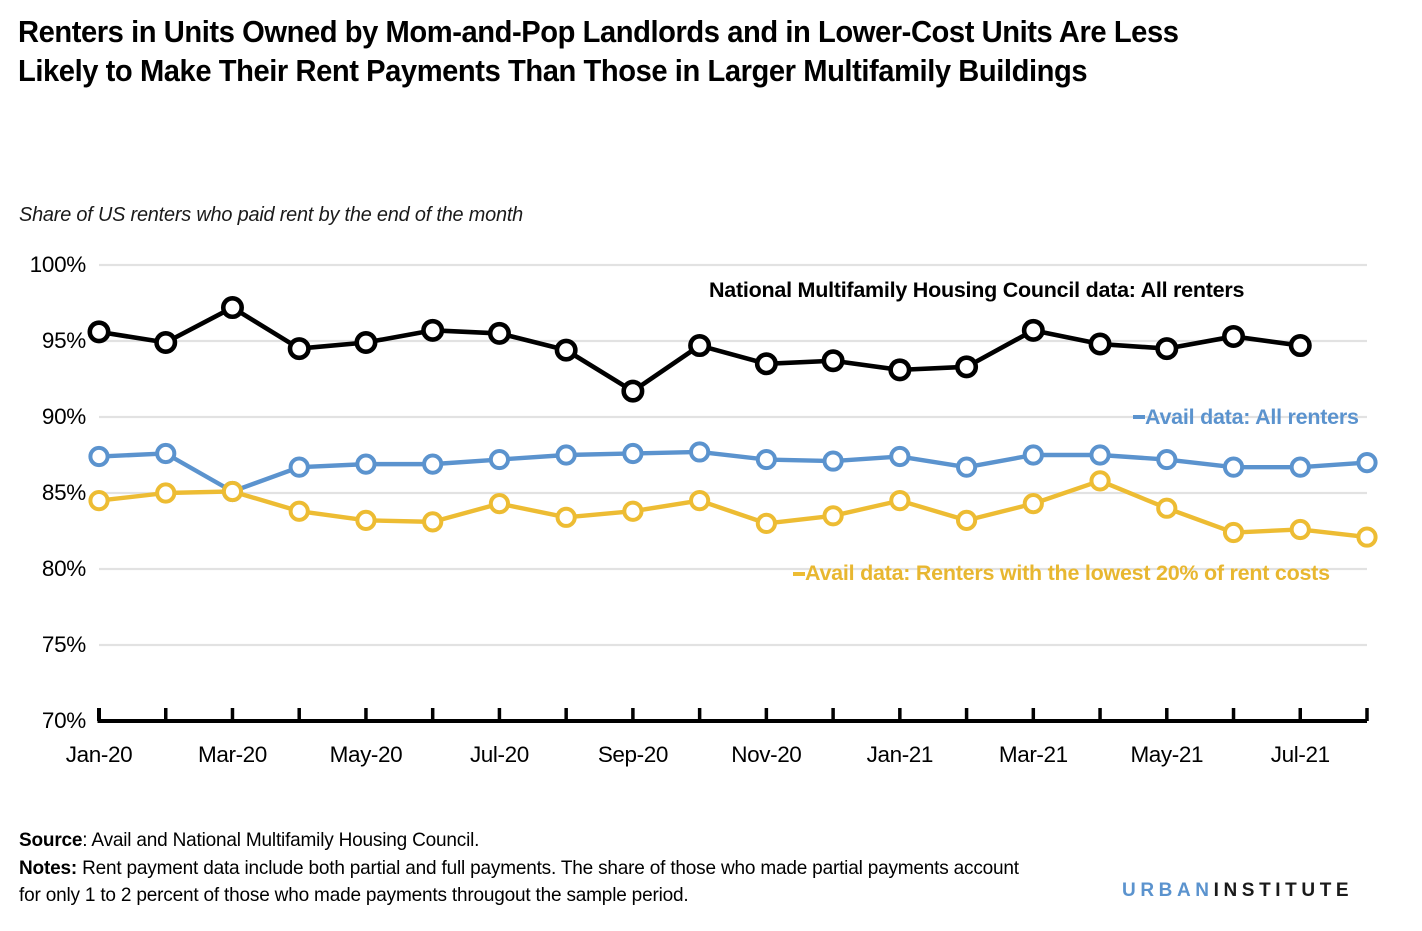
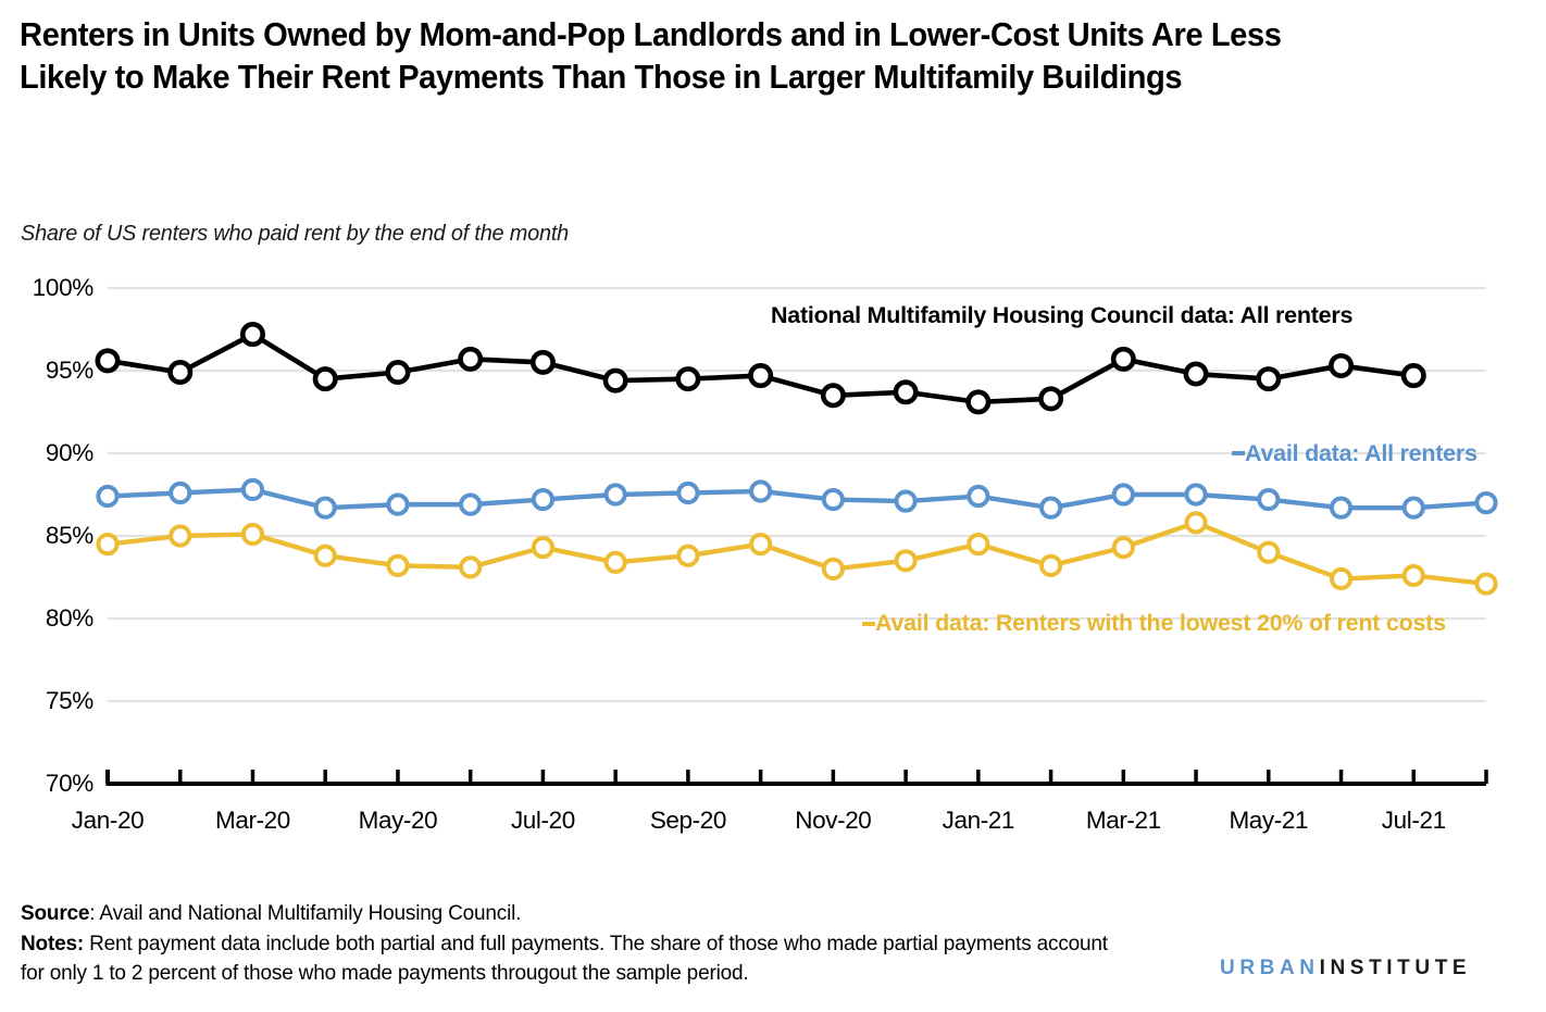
Avail data: All renters/Mar-20: 85.1% -> 87.8%
National Multifamily Housing Council data: All renters/Sep-20: 91.7% -> 94.5%
